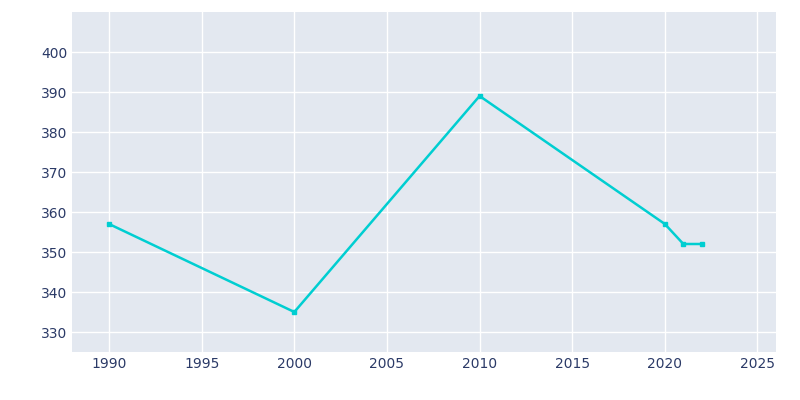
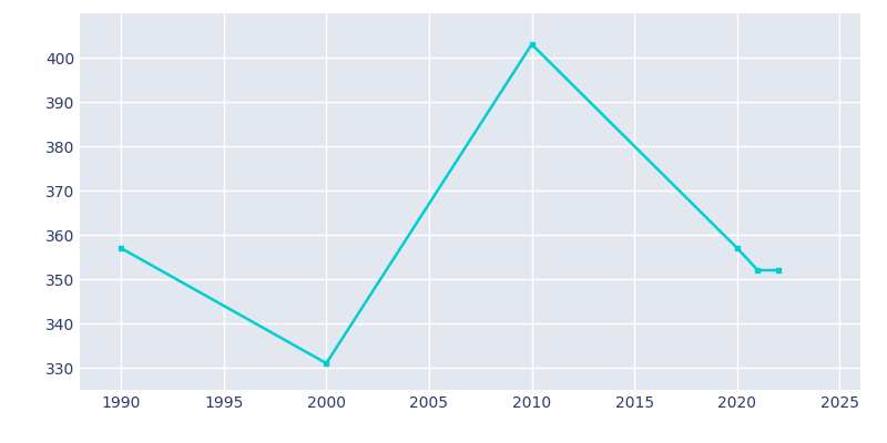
2000: 335 -> 331
2010: 389 -> 403
